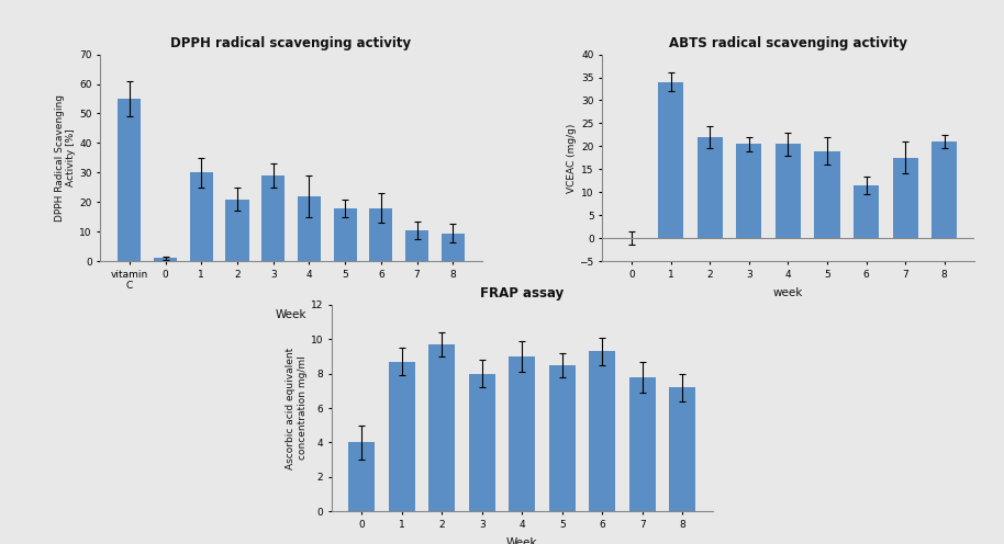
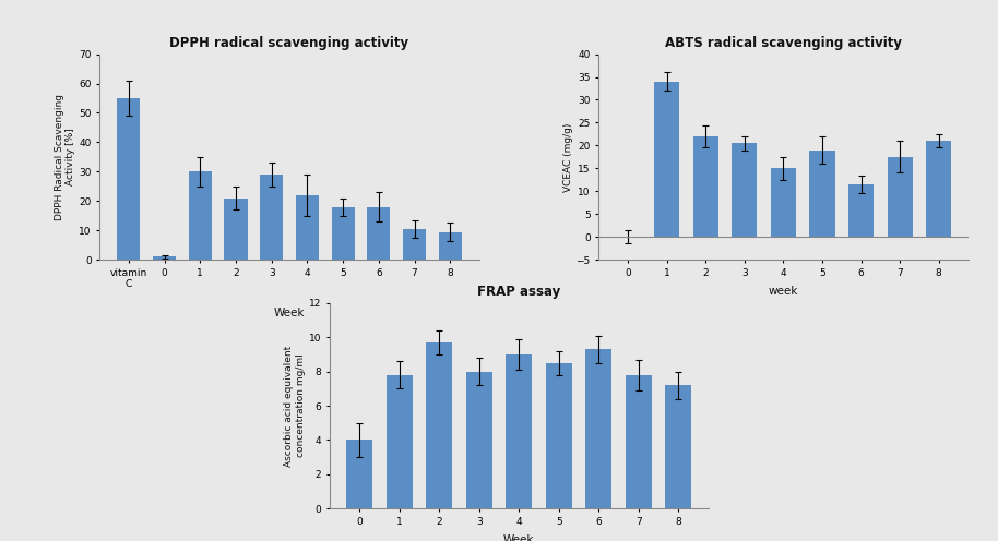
ABTS radical scavenging activity/4: 20.5 -> 15.0
FRAP assay/1: 8.7 -> 7.8
